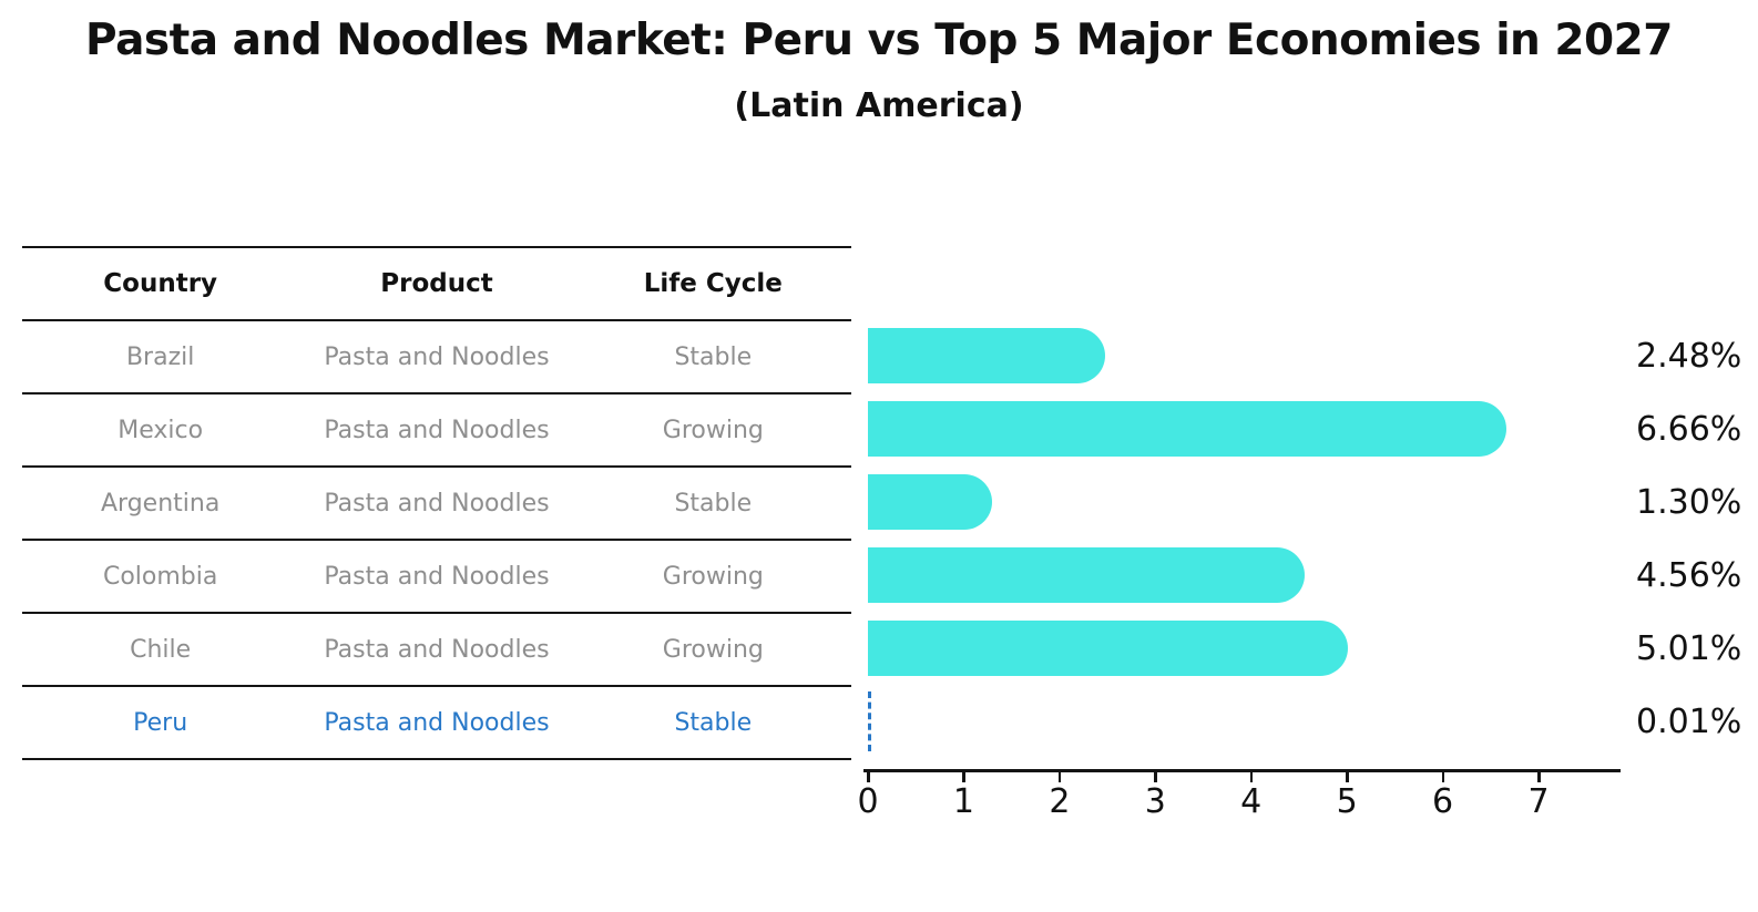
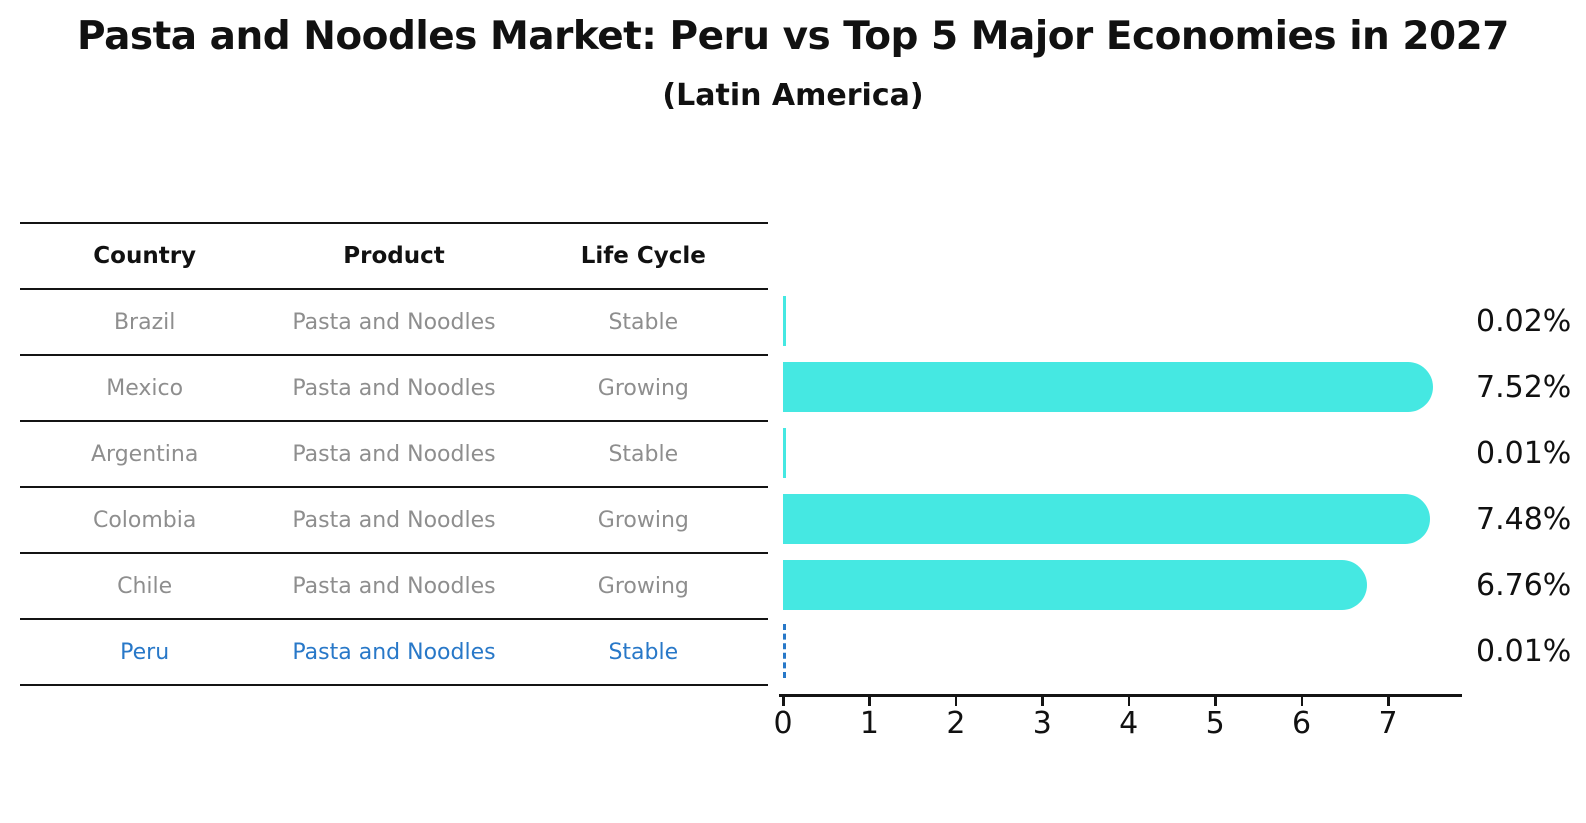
Brazil: 2.48% -> 0.02%
Mexico: 6.66% -> 7.52%
Argentina: 1.30% -> 0.01%
Colombia: 4.56% -> 7.48%
Chile: 5.01% -> 6.76%
